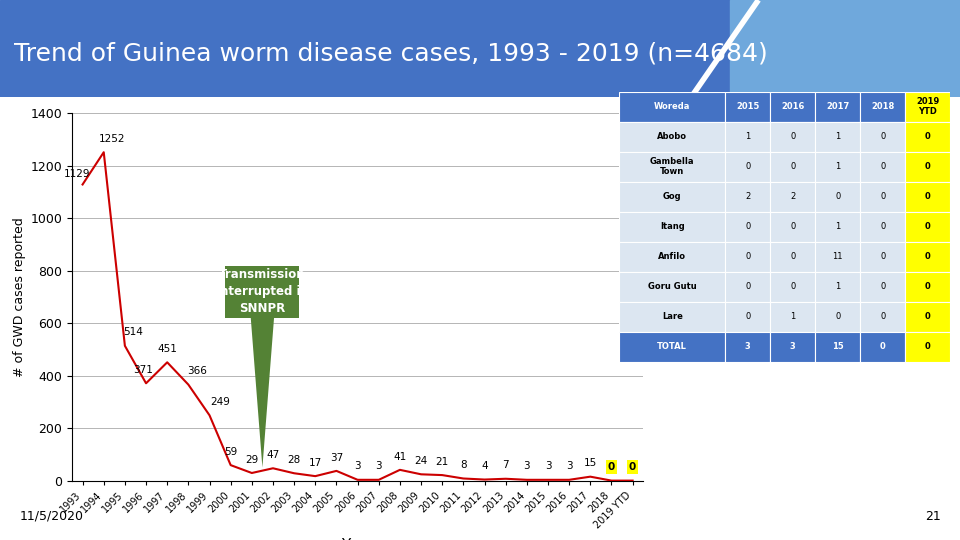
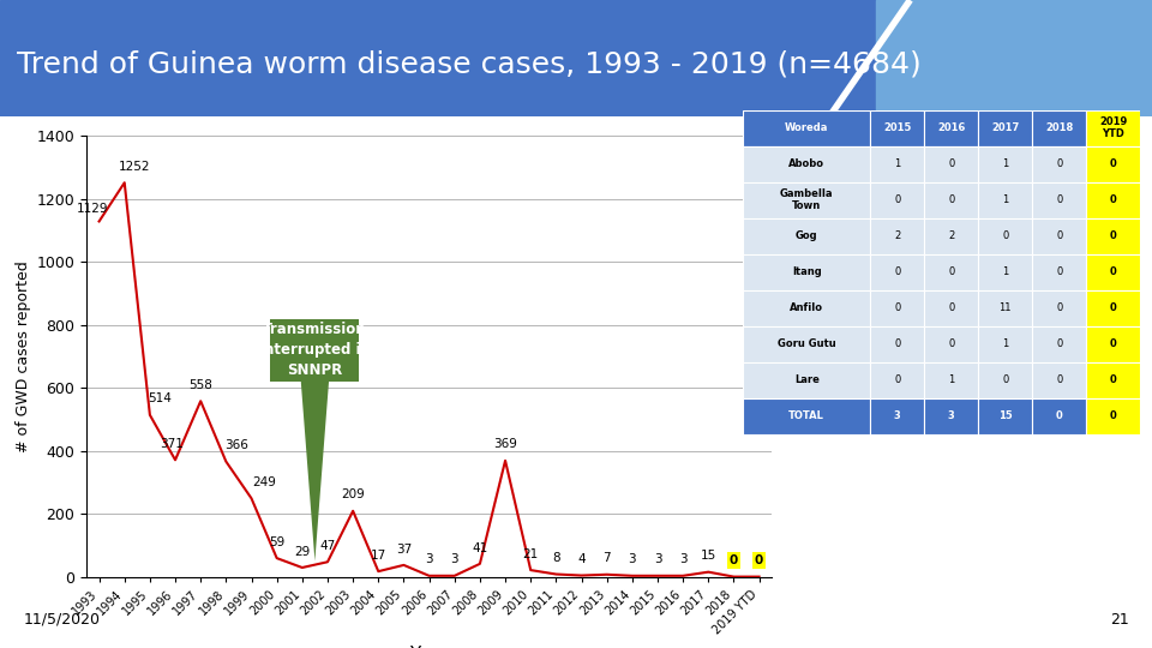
1997: 451 -> 558
2003: 28 -> 209
2009: 24 -> 369
